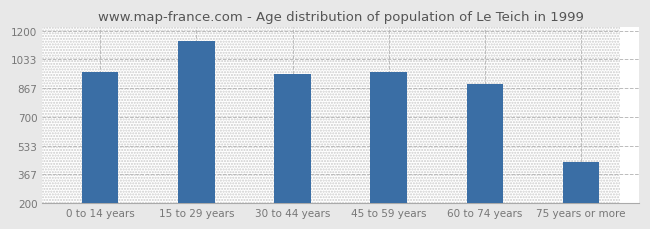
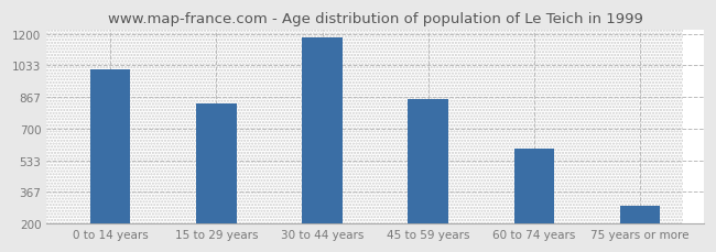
0 to 14 years: 960 -> 1010
15 to 29 years: 1140 -> 830
30 to 44 years: 950 -> 1180
45 to 59 years: 960 -> 860
60 to 74 years: 890 -> 600
75 years or more: 440 -> 300
